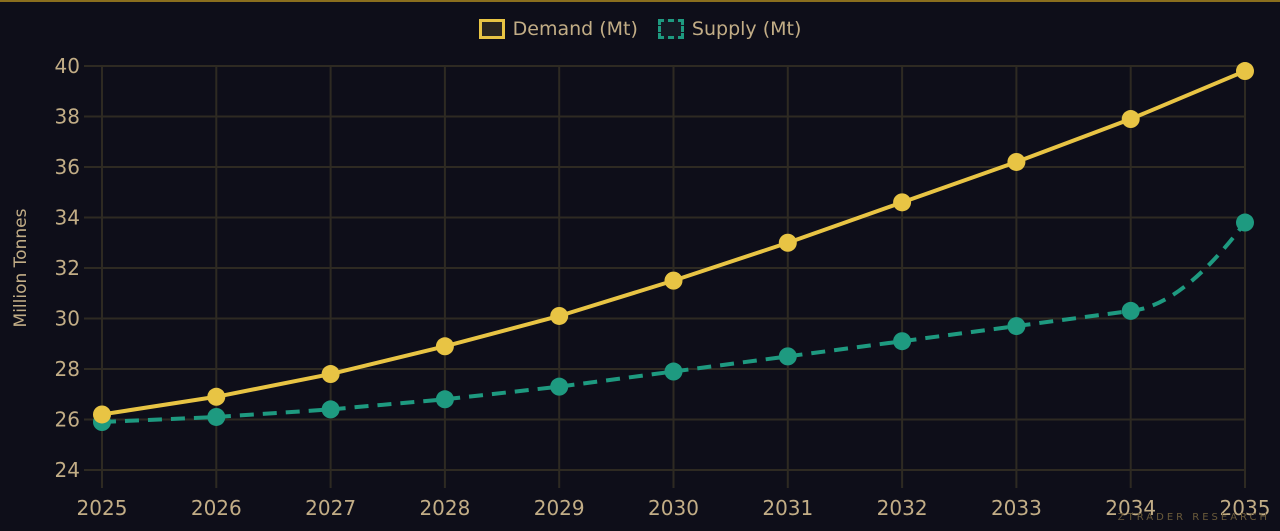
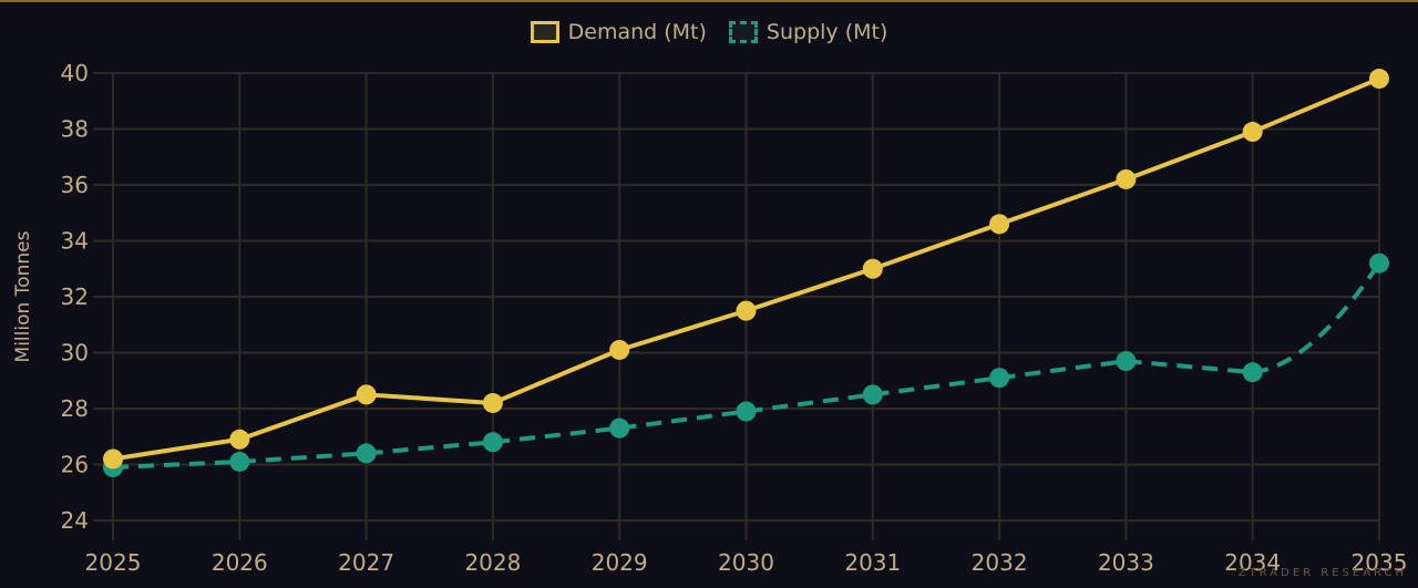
Demand (Mt)/2027: 27.8 -> 28.5
Demand (Mt)/2028: 28.9 -> 28.2
Supply (Mt)/2034: 30.3 -> 29.3
Supply (Mt)/2035: 33.8 -> 33.2
